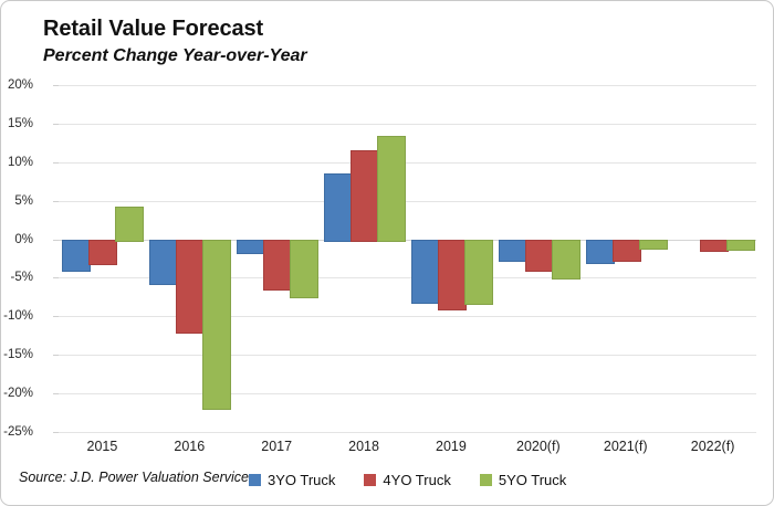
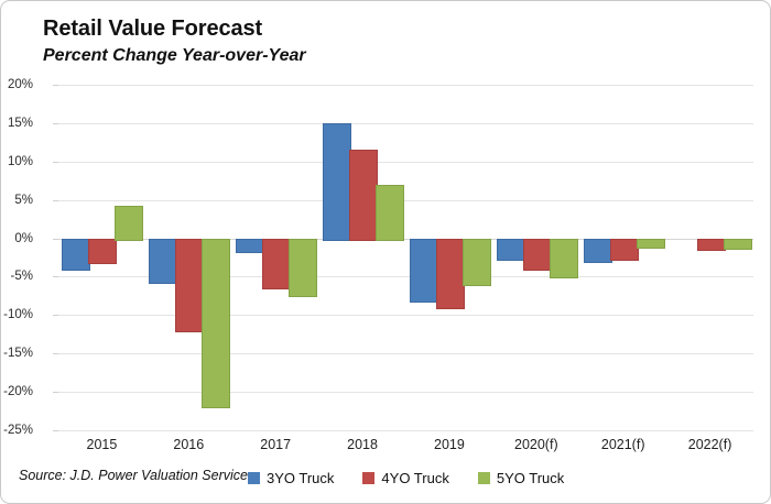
3YO Truck/2018: 9% -> 15%
5YO Truck/2018: 13% -> 7%
5YO Truck/2019: -8% -> -6%
